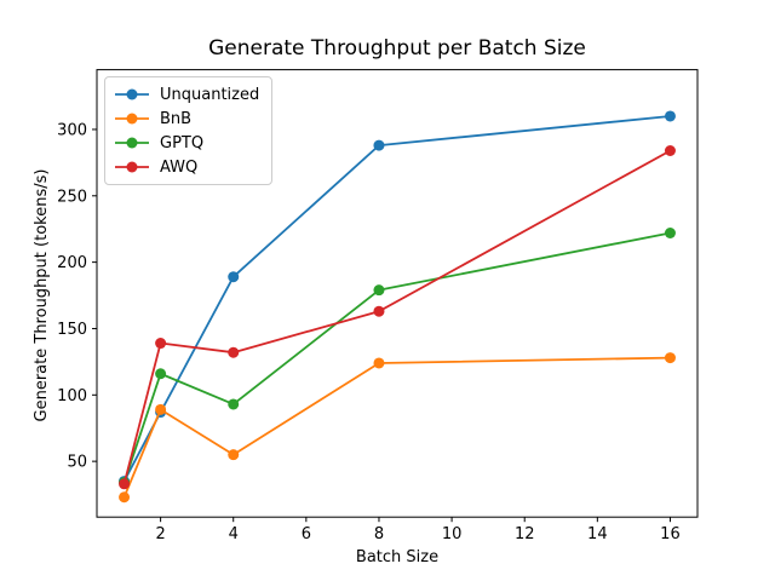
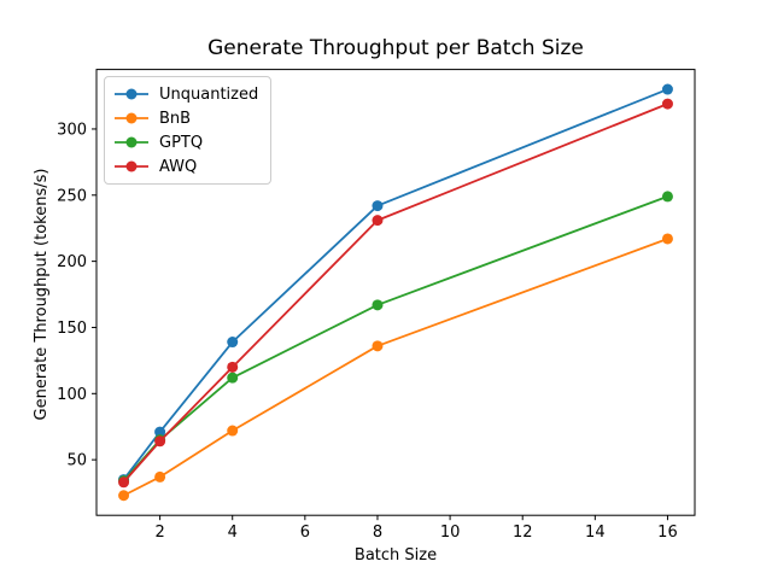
Unquantized/2: 87 -> 71
BnB/2: 89 -> 37
GPTQ/2: 116 -> 65
AWQ/2: 139 -> 64
Unquantized/4: 189 -> 139
BnB/4: 55 -> 72
GPTQ/4: 93 -> 112
AWQ/4: 132 -> 120
Unquantized/8: 288 -> 242
BnB/8: 124 -> 136
GPTQ/8: 179 -> 167
AWQ/8: 163 -> 231
Unquantized/16: 310 -> 330
BnB/16: 128 -> 217
GPTQ/16: 222 -> 249
AWQ/16: 284 -> 319
